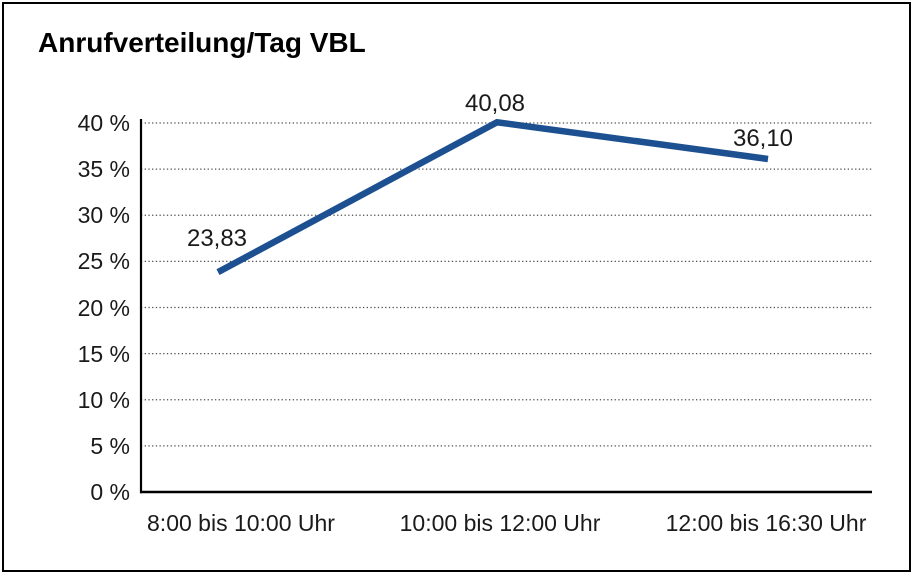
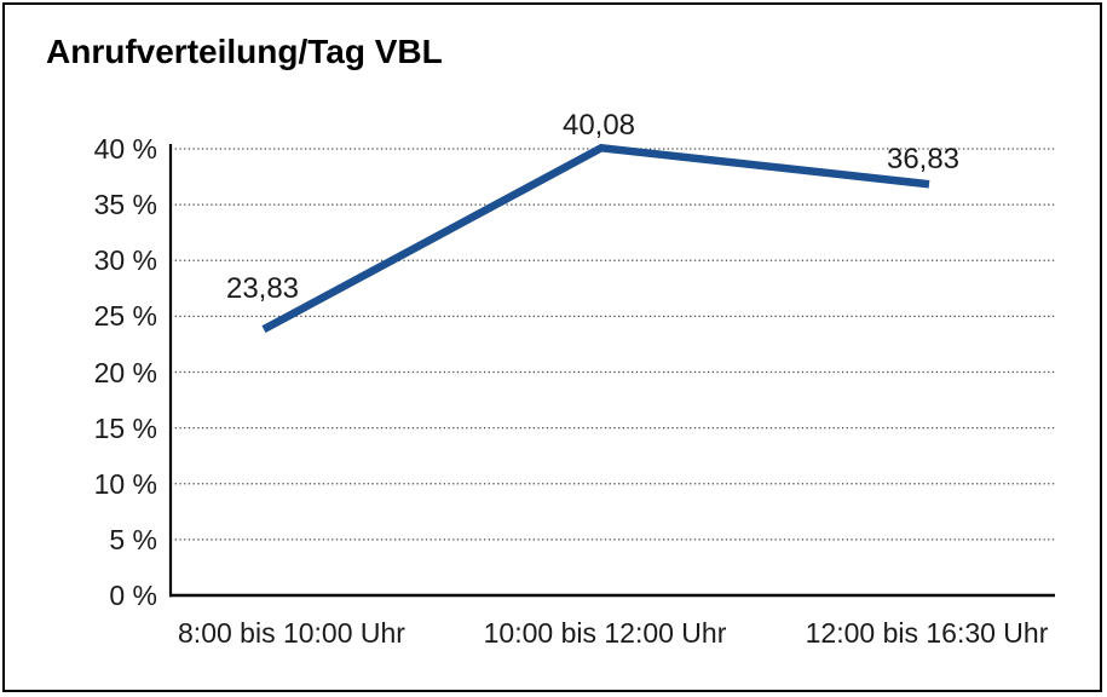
12:00 bis 16:30 Uhr: 36,10 -> 36,83
